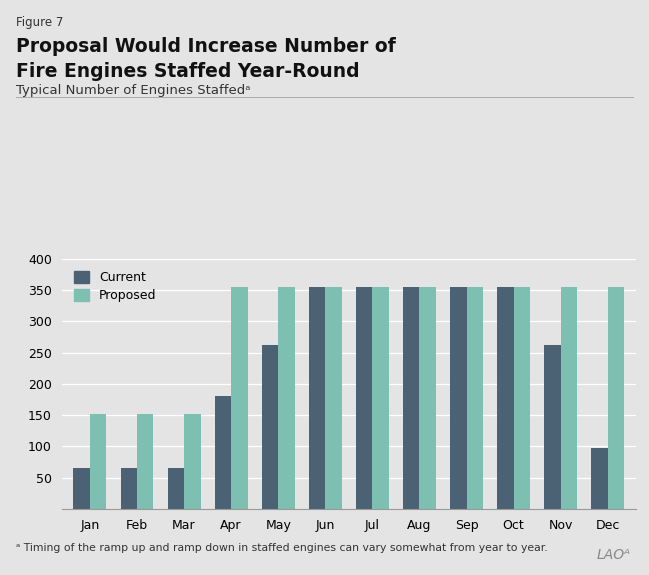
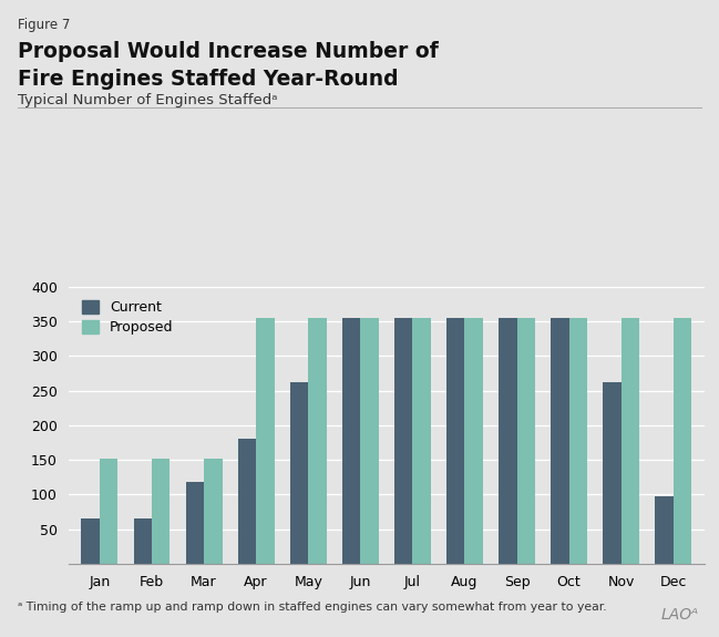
Current/Mar: 65 -> 118
